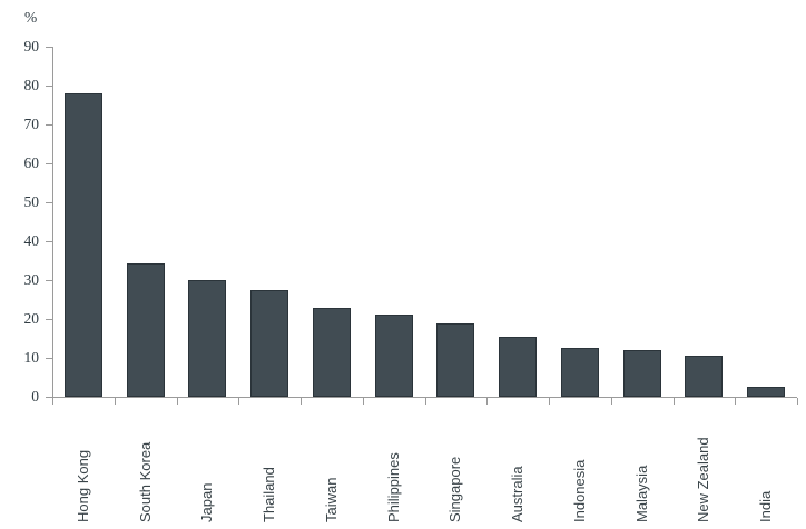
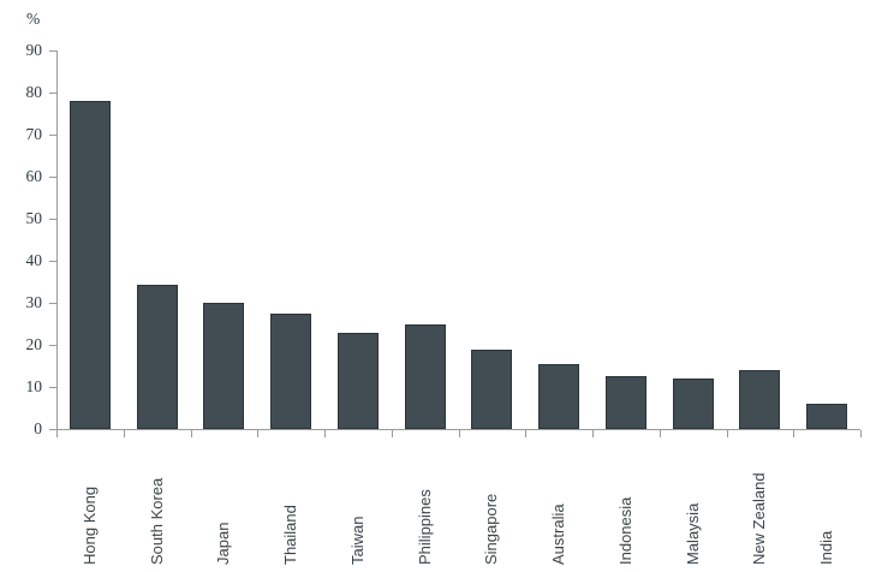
Philippines: 21 -> 25
New Zealand: 10 -> 14
India: 3 -> 6
